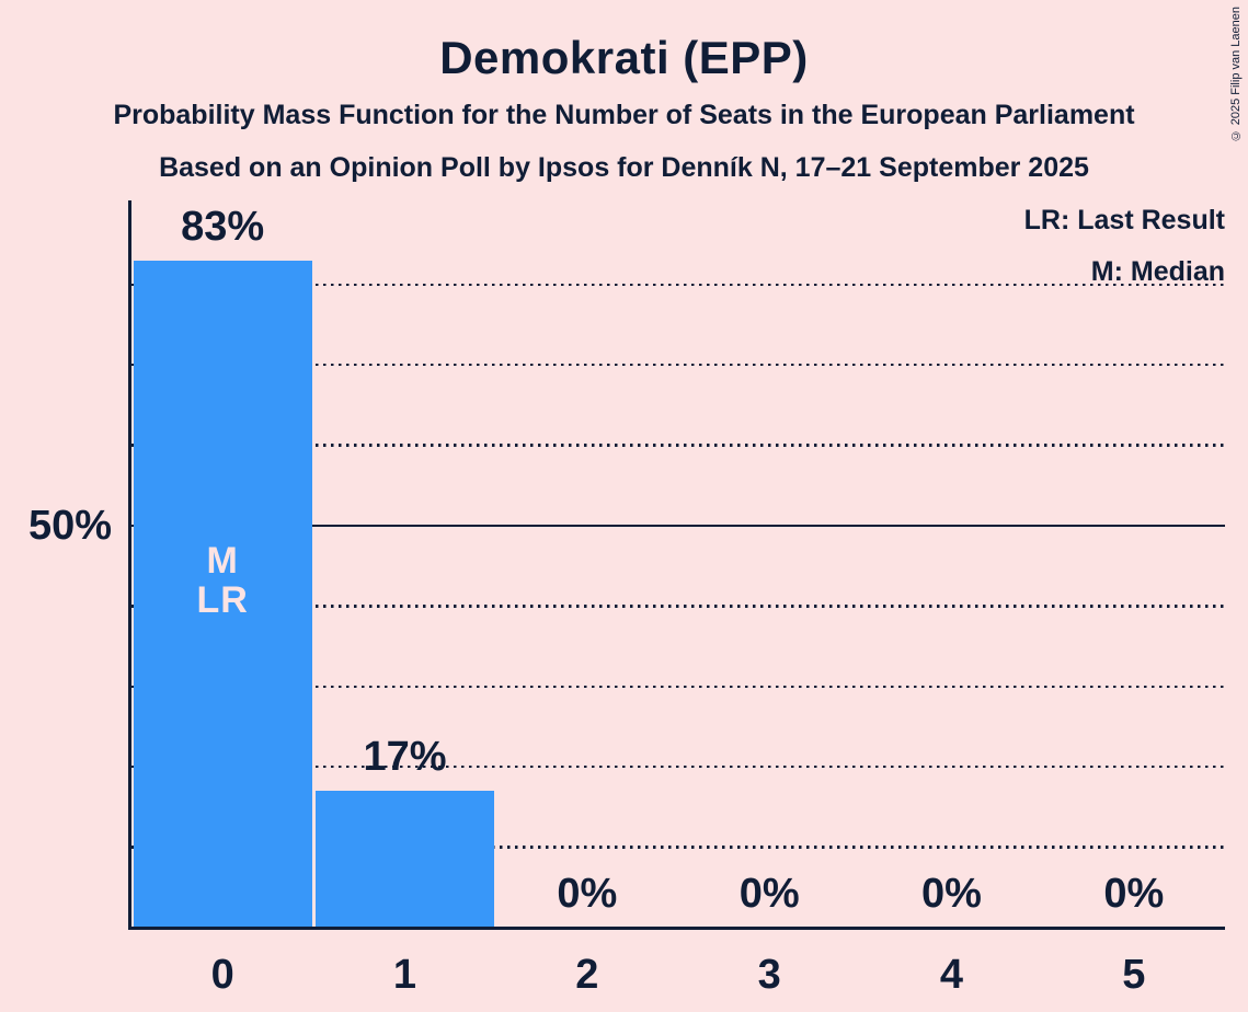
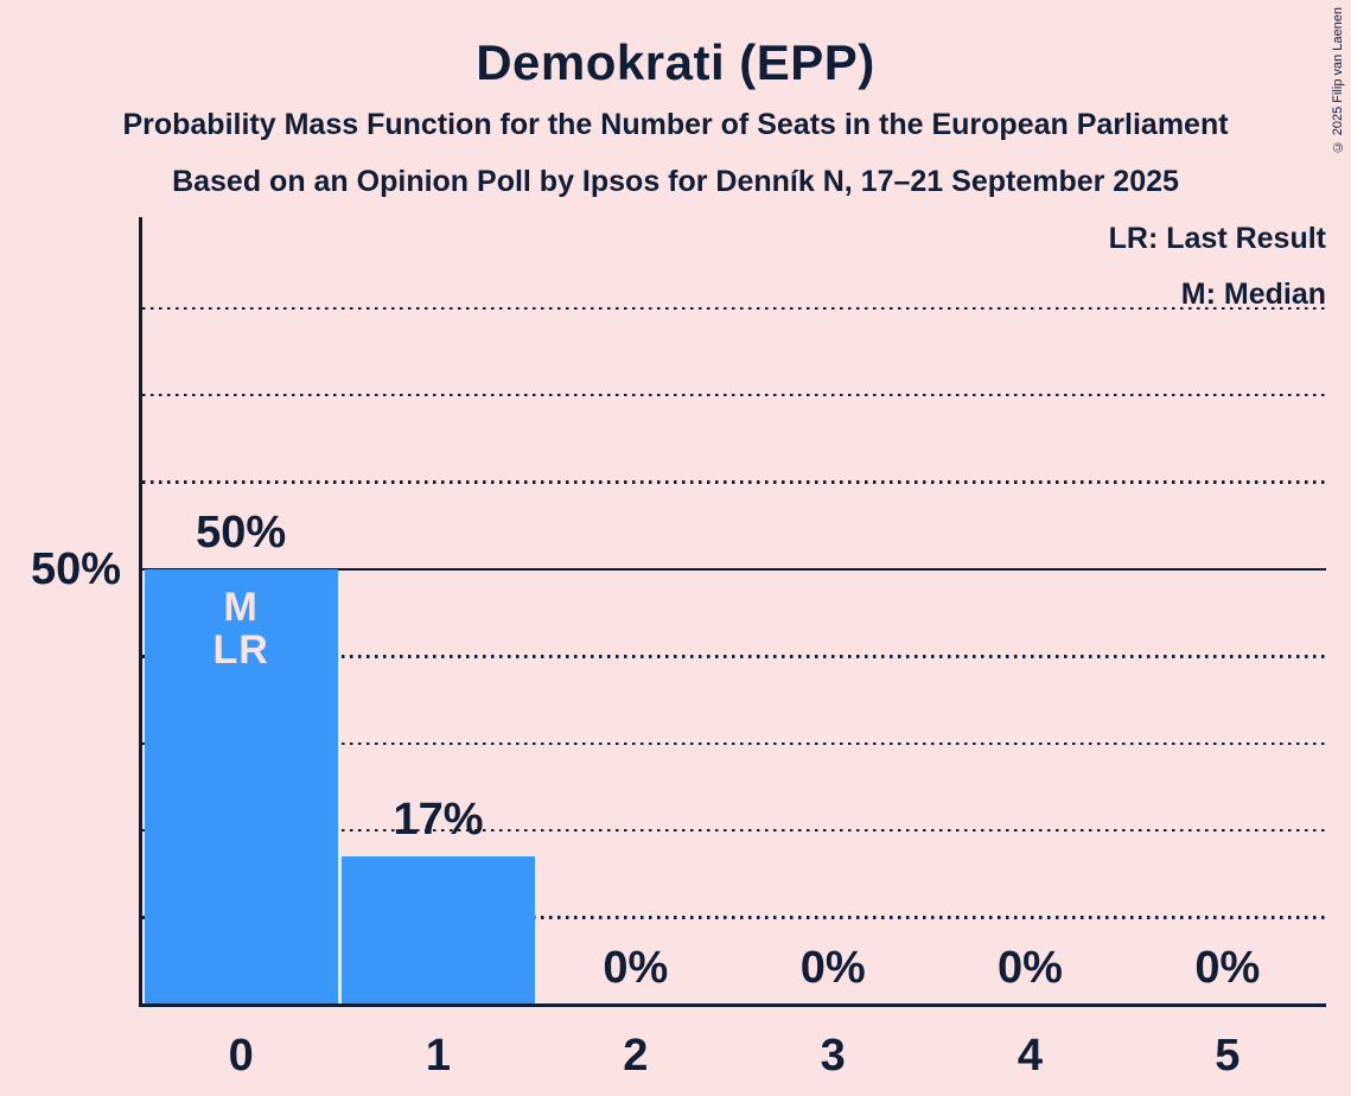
0: 83% -> 50%
